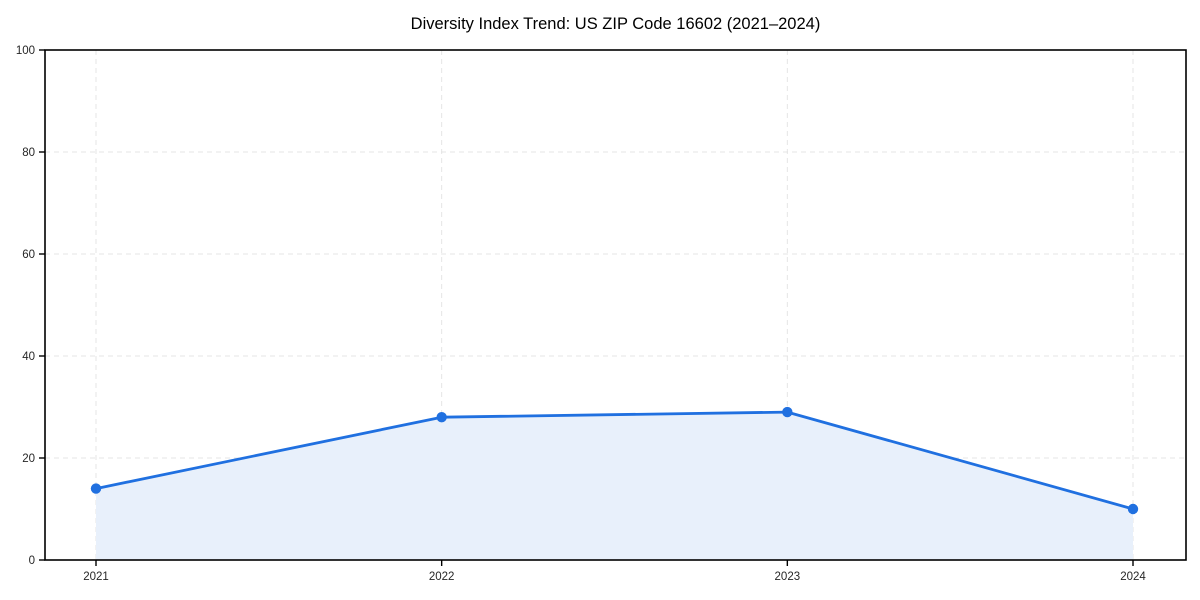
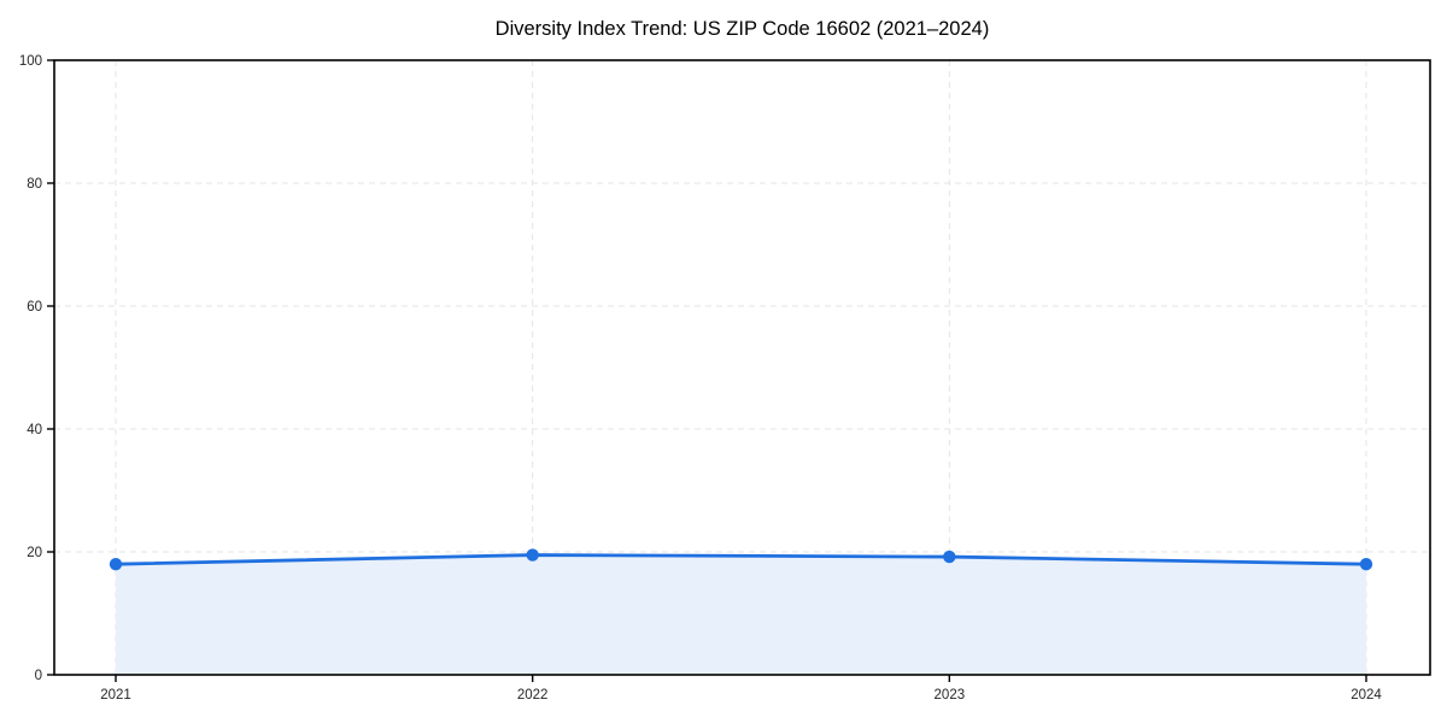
2021: 14 -> 18
2022: 28 -> 20
2023: 29 -> 19
2024: 10 -> 18
